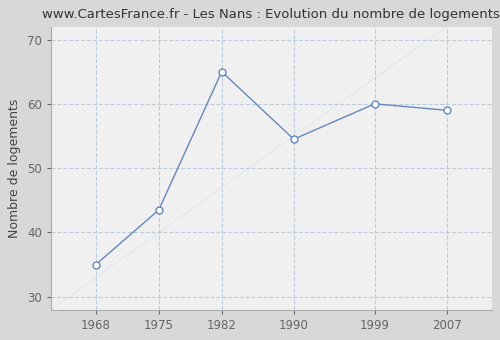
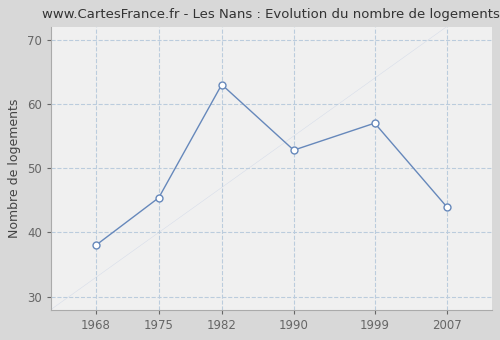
1968: 35.0 -> 38.0
1975: 43.5 -> 45.4
1982: 65.0 -> 63.0
1990: 54.5 -> 52.8
1999: 60.0 -> 57.0
2007: 59.0 -> 44.0
